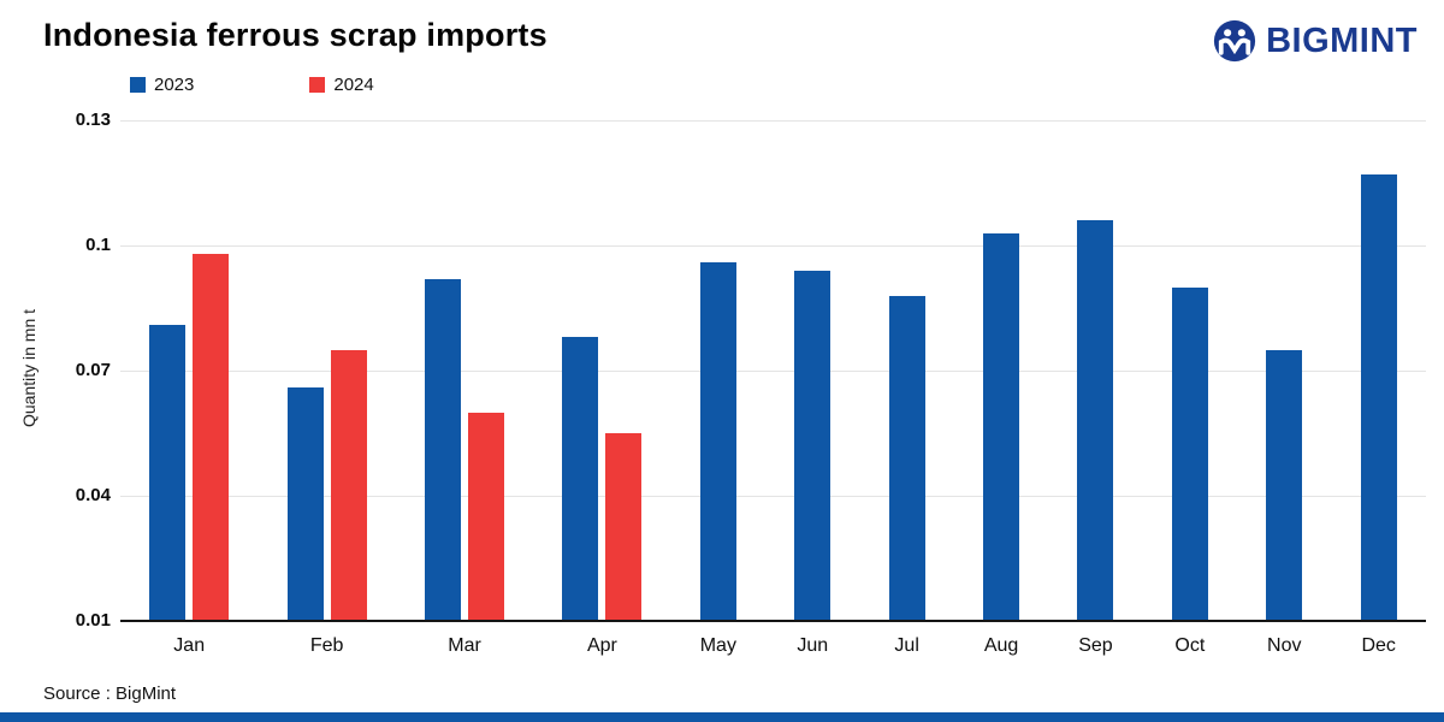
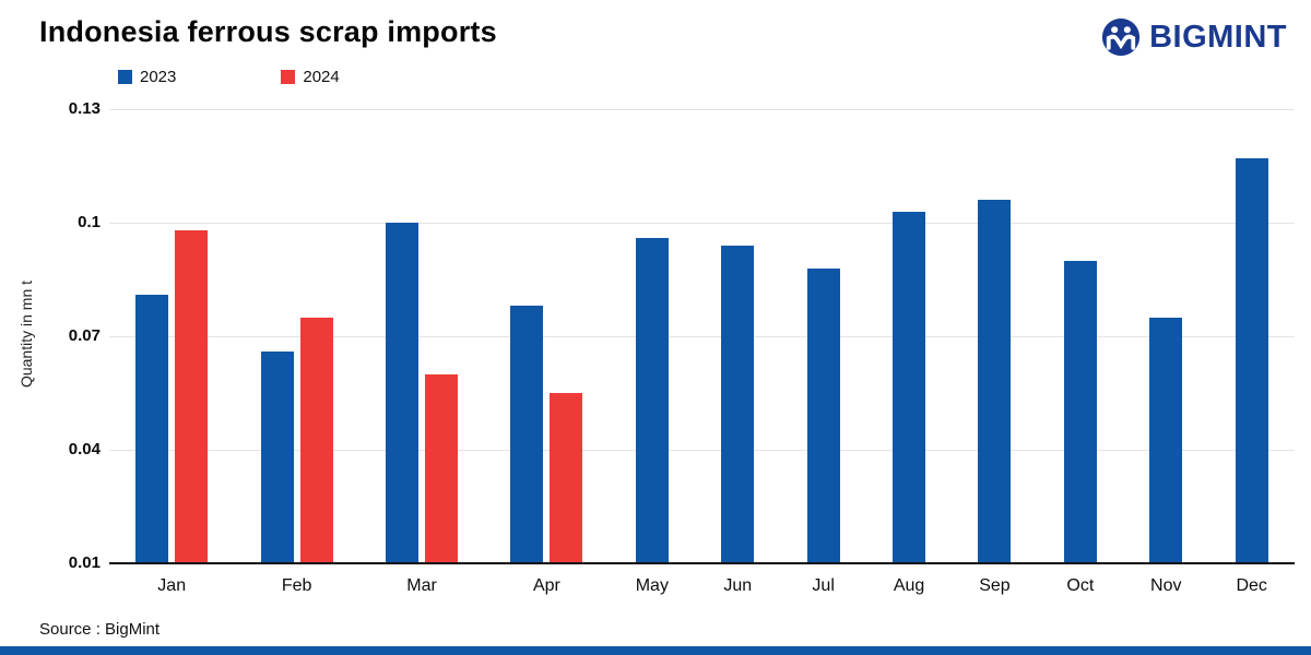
2023/Mar: 0.092 -> 0.100
